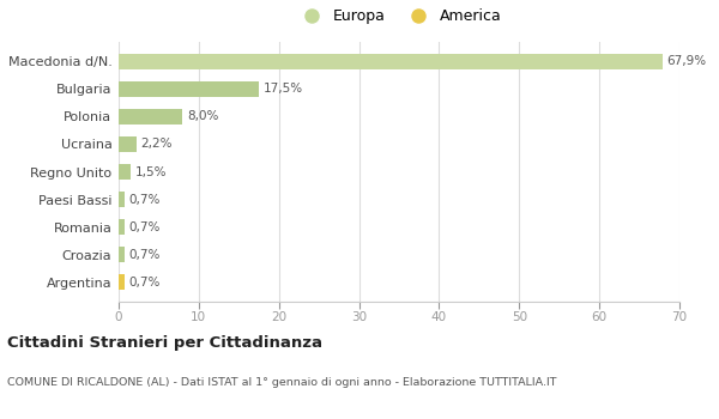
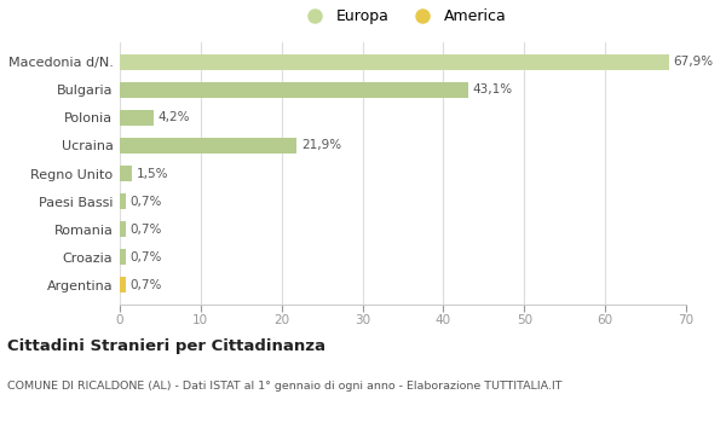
Bulgaria: 17,5% -> 43,1%
Polonia: 8,0% -> 4,2%
Ucraina: 2,2% -> 21,9%
